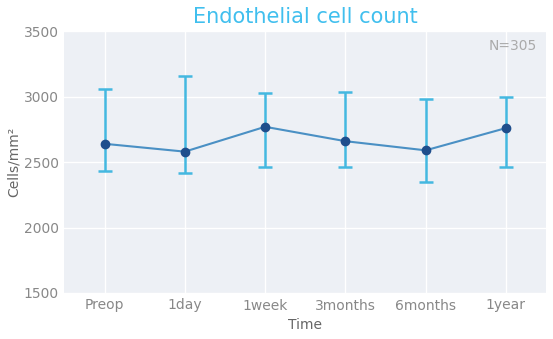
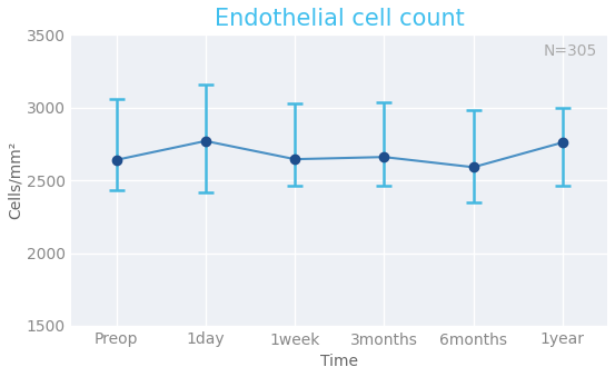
1day: 2580 -> 2770
1week: 2770 -> 2640
